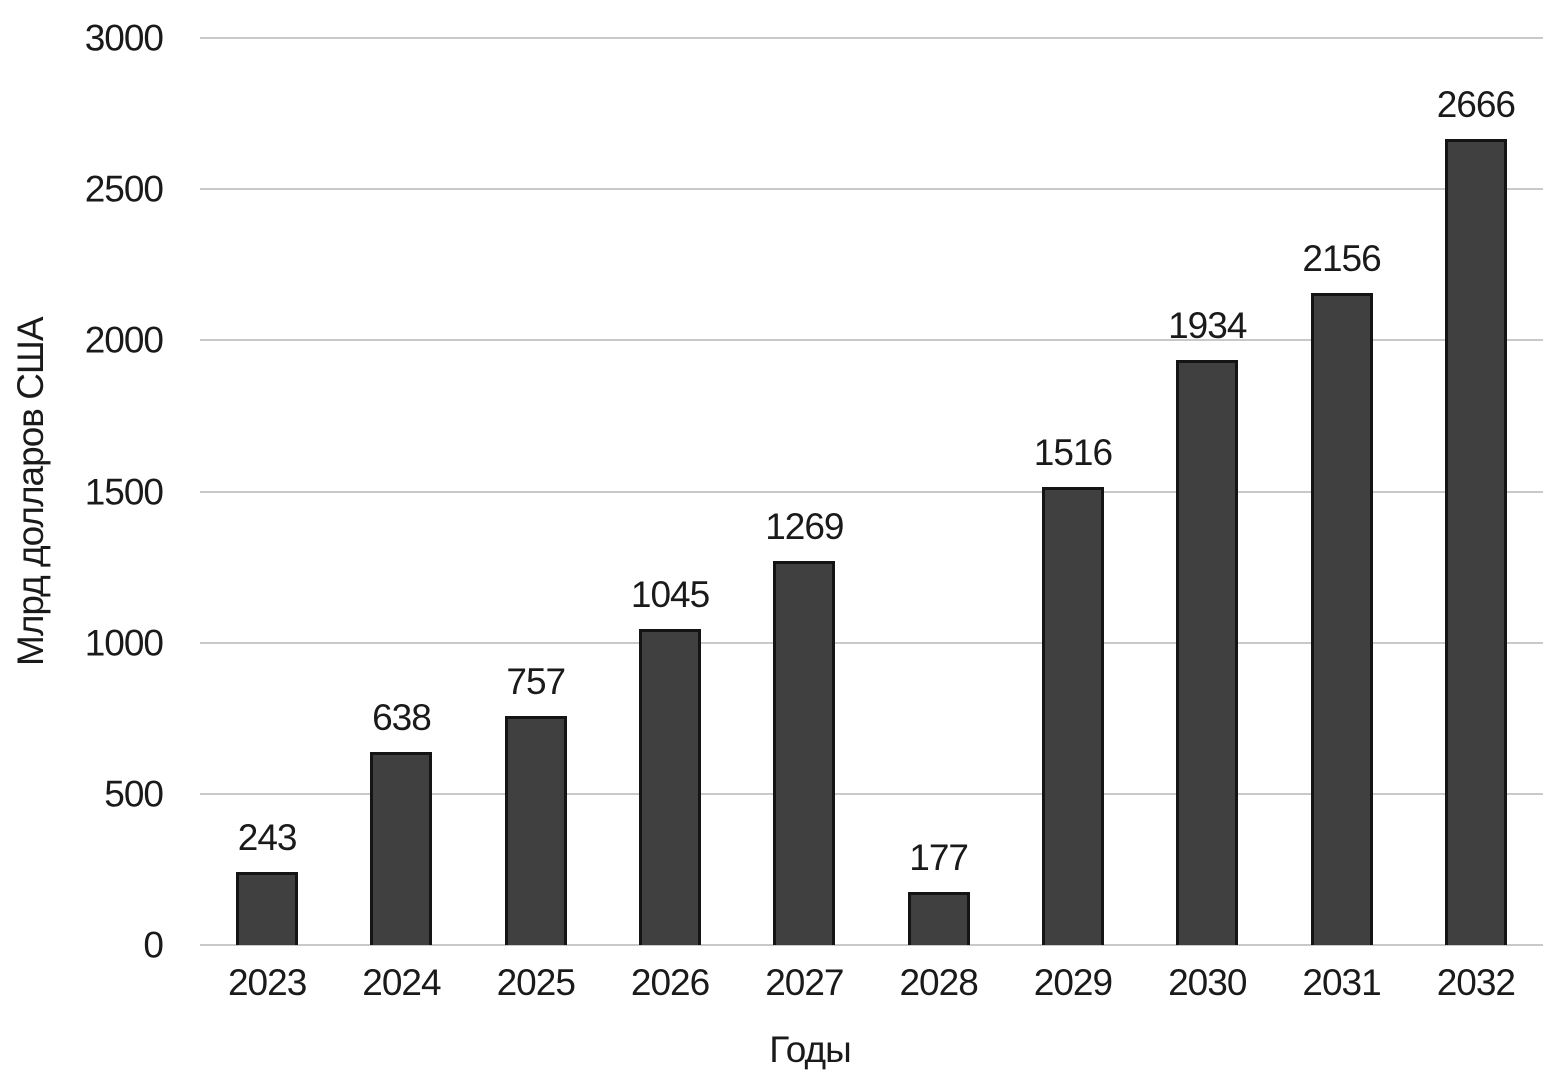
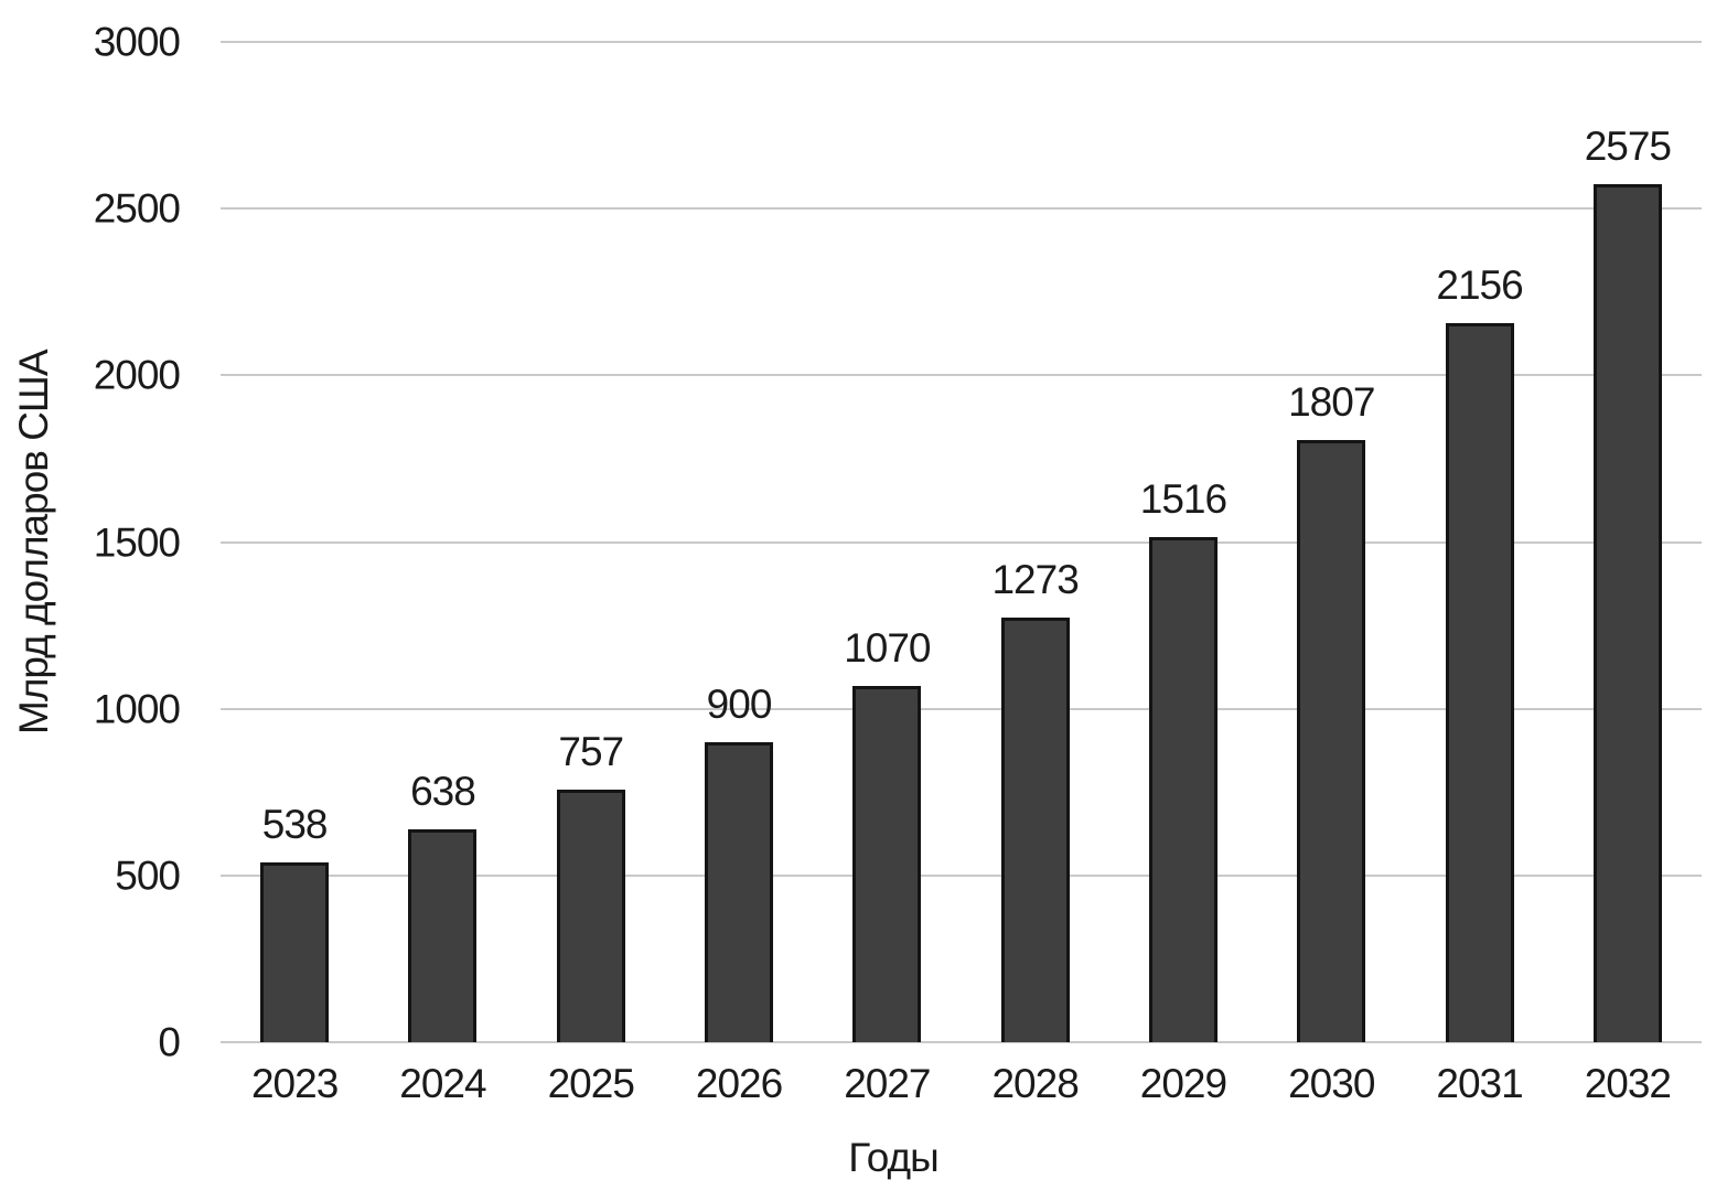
2023: 243 -> 538
2026: 1045 -> 900
2027: 1269 -> 1070
2028: 177 -> 1273
2030: 1934 -> 1807
2032: 2666 -> 2575
